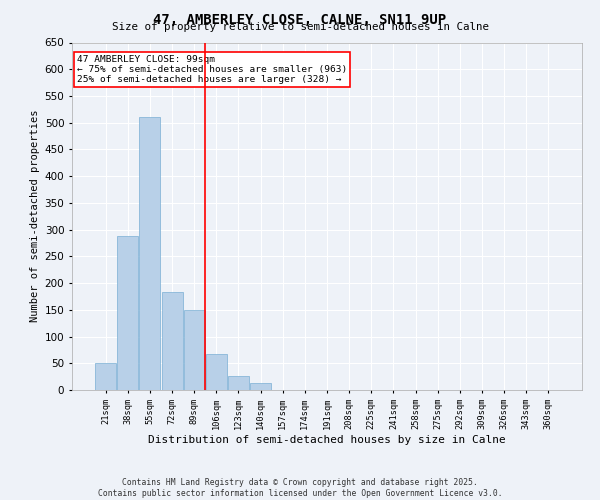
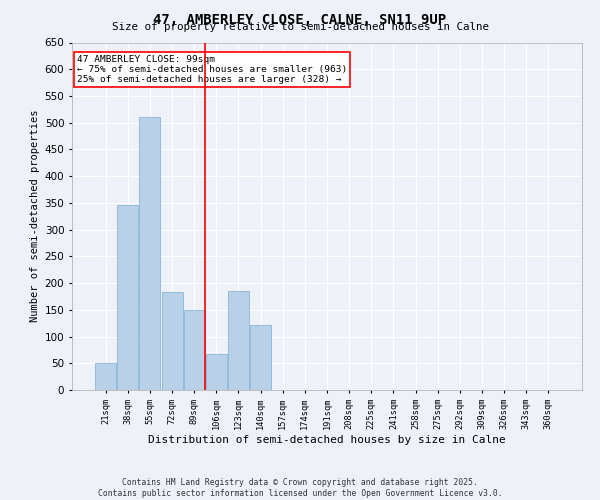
38sqm: 288 -> 346
123sqm: 27 -> 186
140sqm: 13 -> 122
